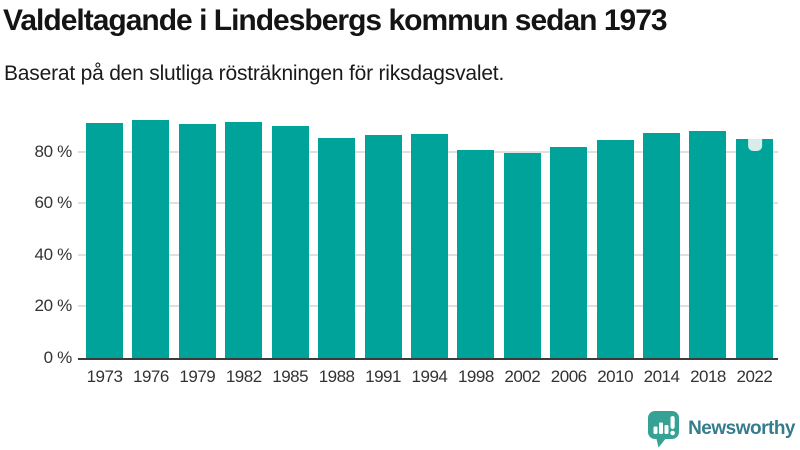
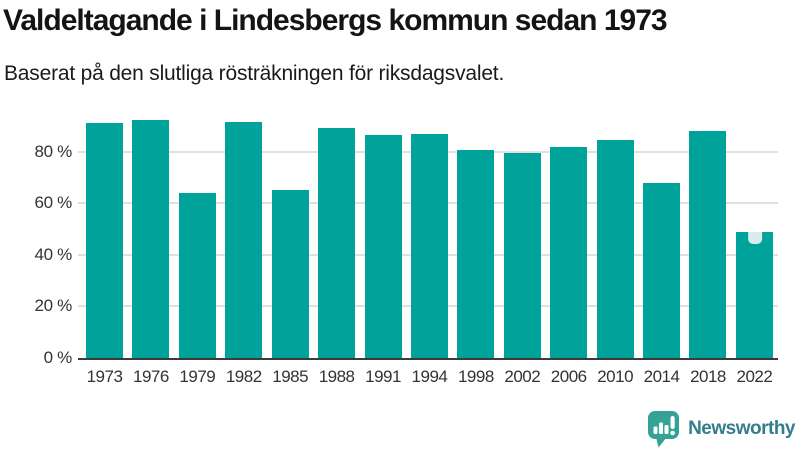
1979: 91% -> 64%
1985: 90% -> 65%
1988: 85% -> 89%
2014: 87% -> 68%
2022: 85% -> 49%
